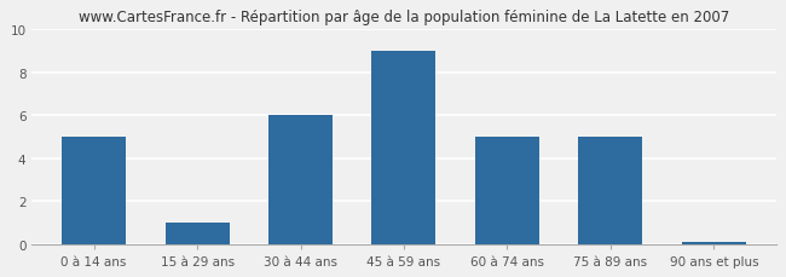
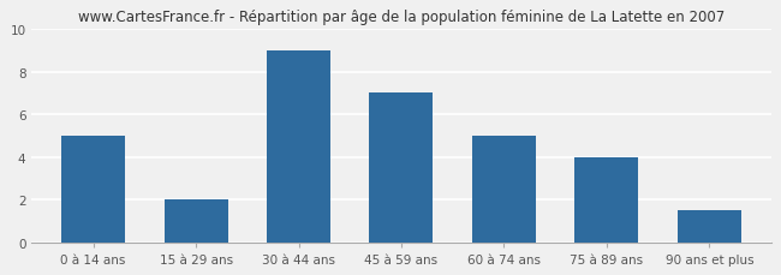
15 à 29 ans: 1.0 -> 2.0
30 à 44 ans: 6.0 -> 9.0
45 à 59 ans: 9.0 -> 7.0
75 à 89 ans: 5.0 -> 4.0
90 ans et plus: 0.1 -> 1.5
